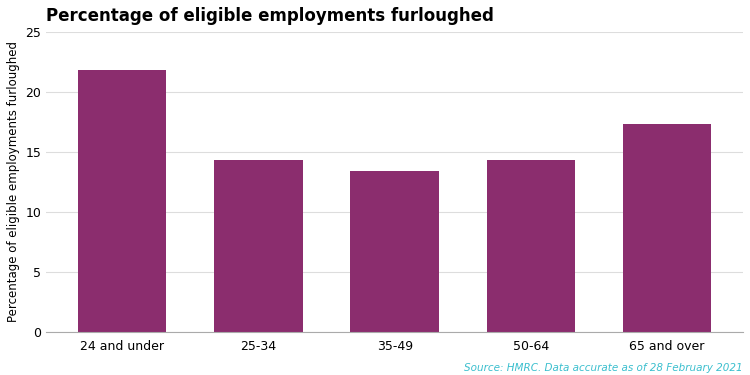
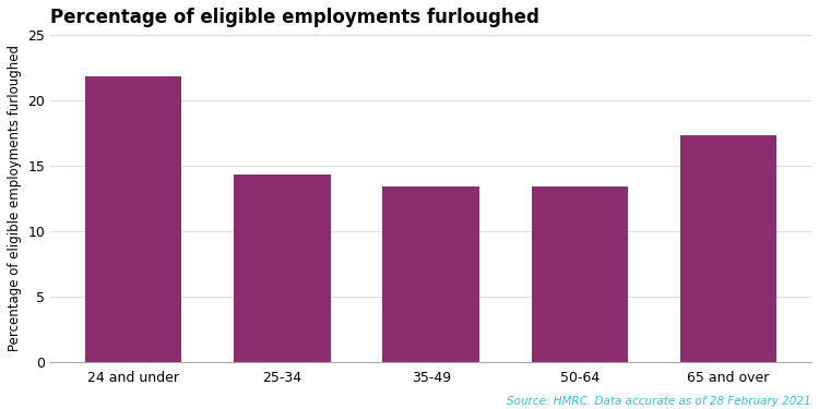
50-64: 14.3 -> 13.4
